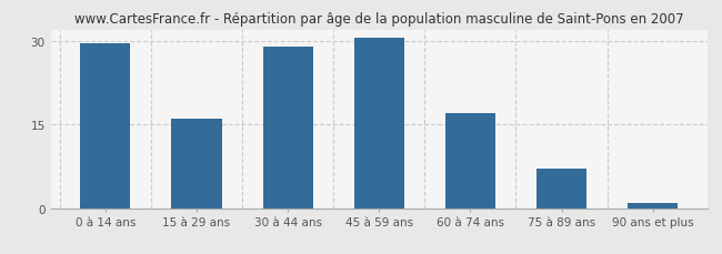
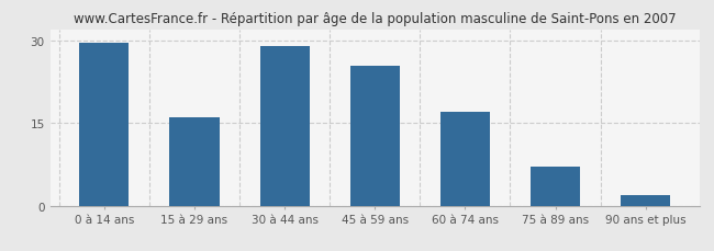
45 à 59 ans: 30.5 -> 25.4
90 ans et plus: 1.0 -> 2.0
